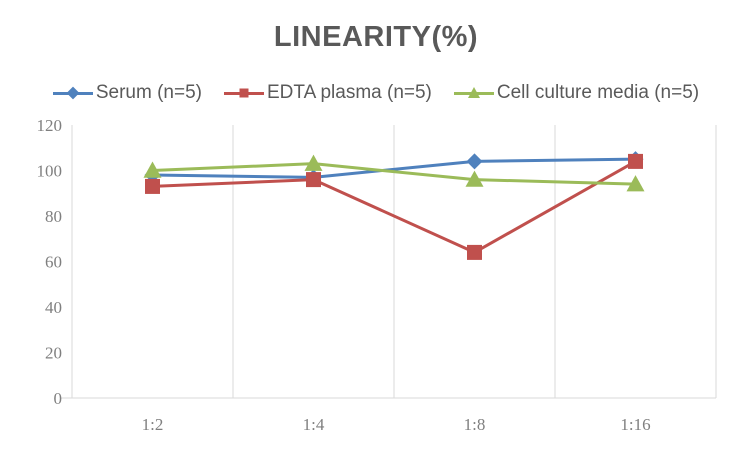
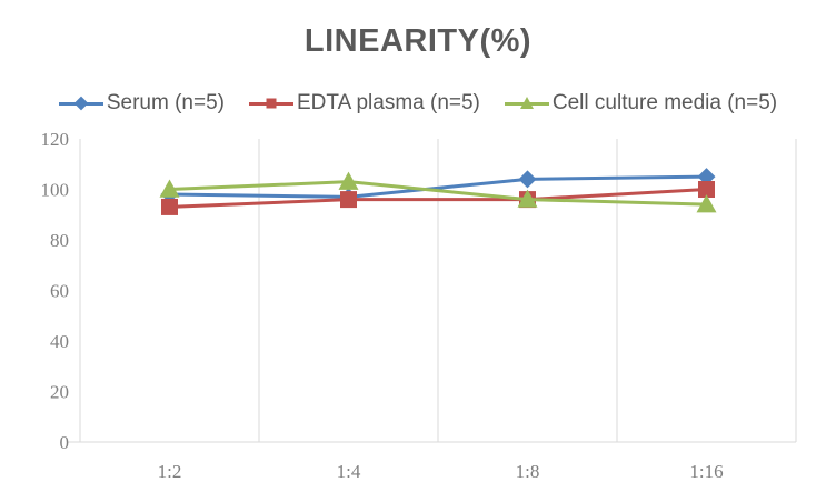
EDTA plasma (n=5)/1:8: 64 -> 96
EDTA plasma (n=5)/1:16: 104 -> 100
